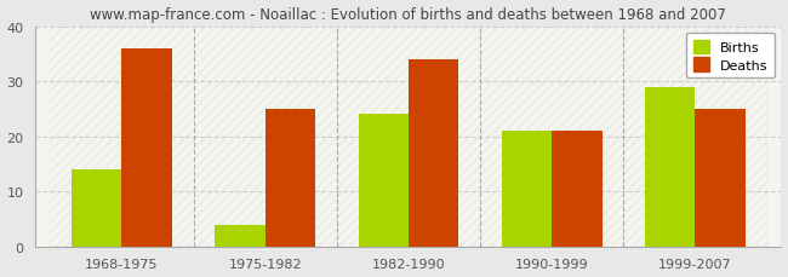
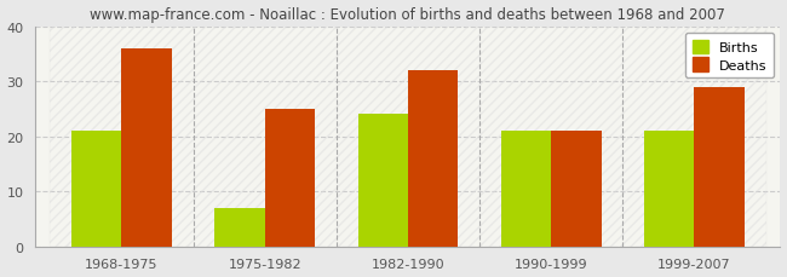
Births/1968-1975: 14 -> 21
Births/1975-1982: 4 -> 7
Deaths/1982-1990: 34 -> 32
Births/1999-2007: 29 -> 21
Deaths/1999-2007: 25 -> 29
